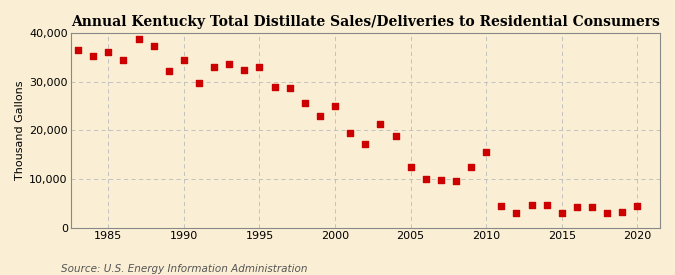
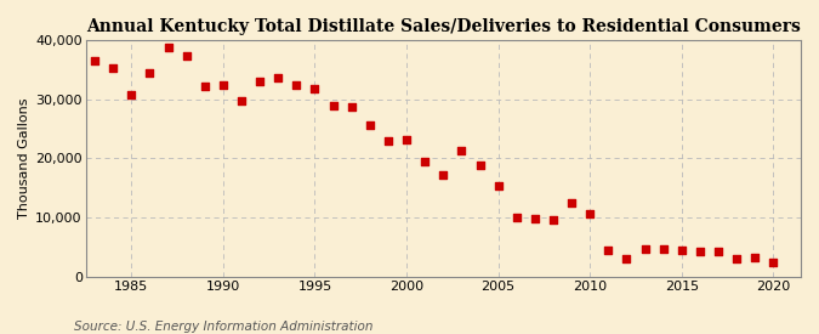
1985: 36,000 -> 30,700
1990: 34,500 -> 32,400
1995: 33,000 -> 31,700
2000: 25,000 -> 23,100
2005: 12,500 -> 15,300
2010: 15,500 -> 10,700
2015: 3,000 -> 4,500
2020: 4,500 -> 2,400
